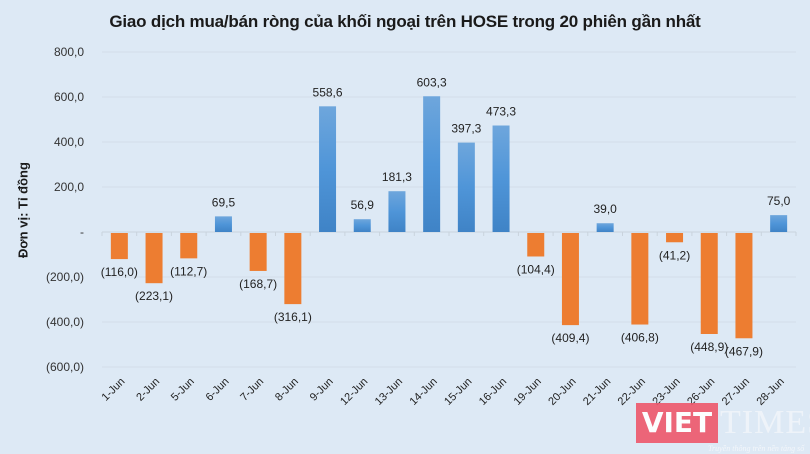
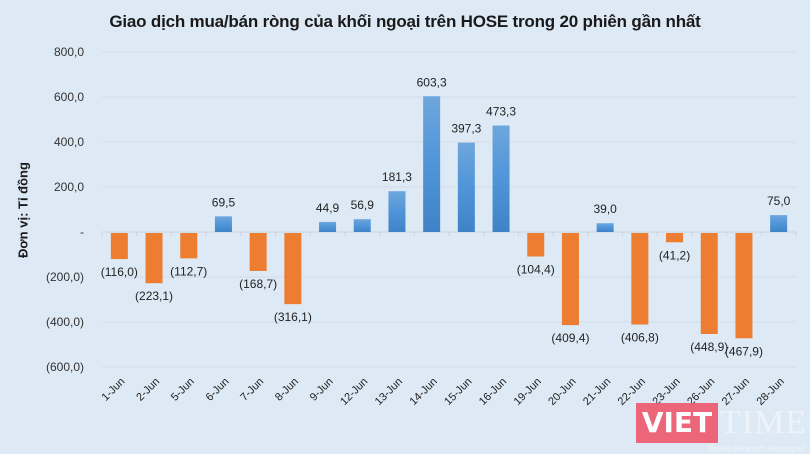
9-Jun: 558,6 -> 44,9
